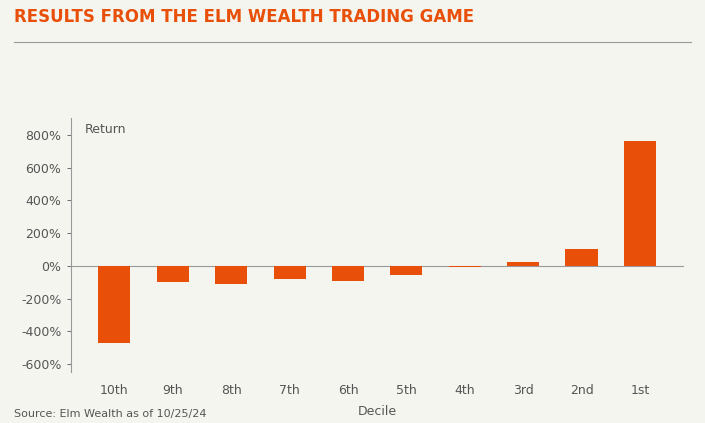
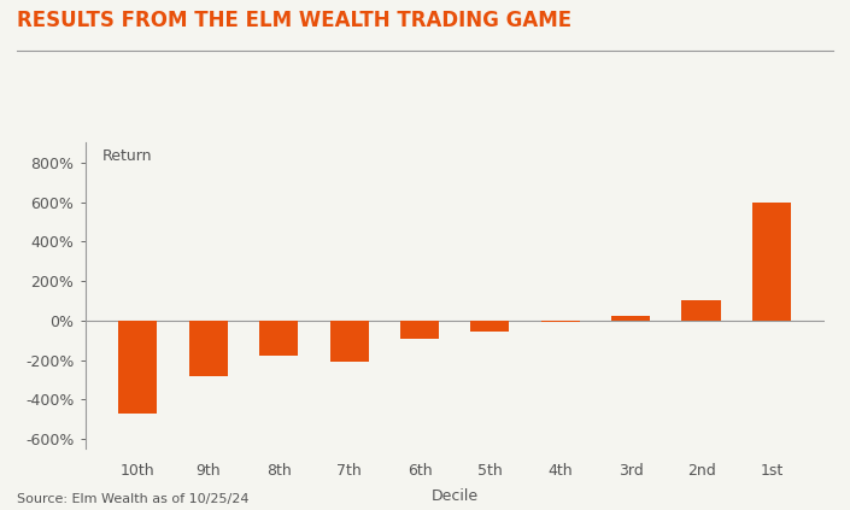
9th: -100% -> -280%
8th: -110% -> -180%
7th: -80% -> -210%
1st: 760% -> 600%
